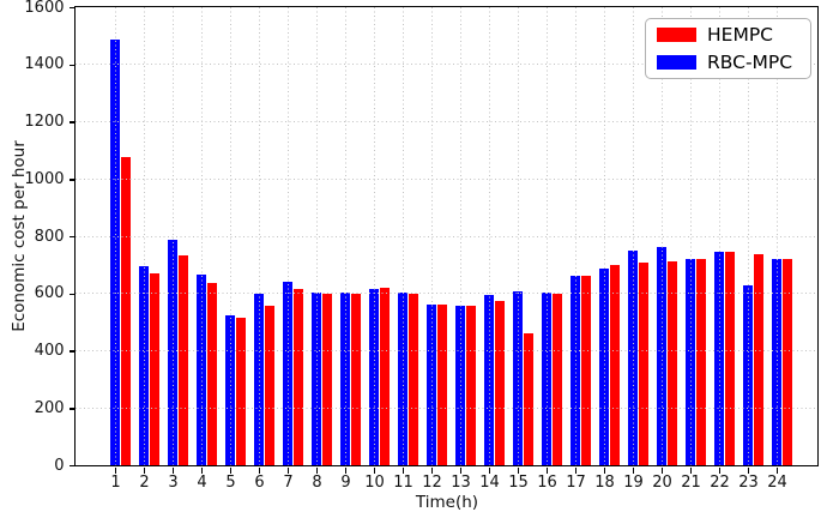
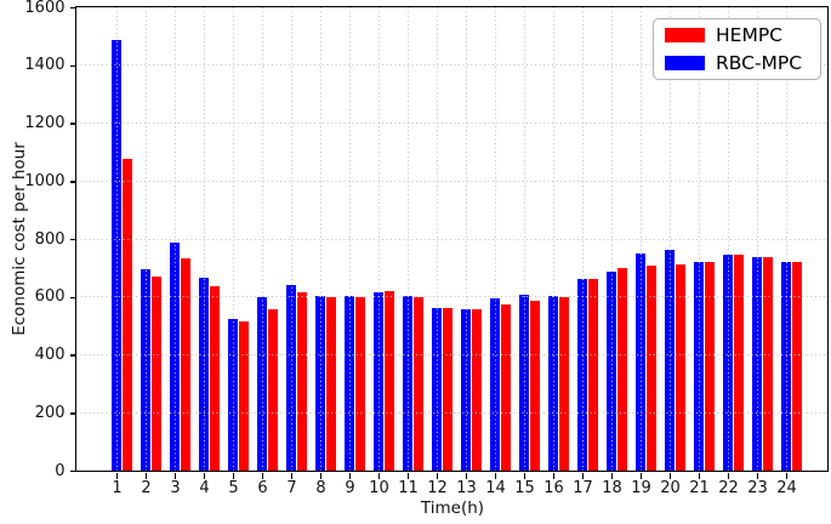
HEMPC/15: 460 -> 590
RBC-MPC/23: 630 -> 740
